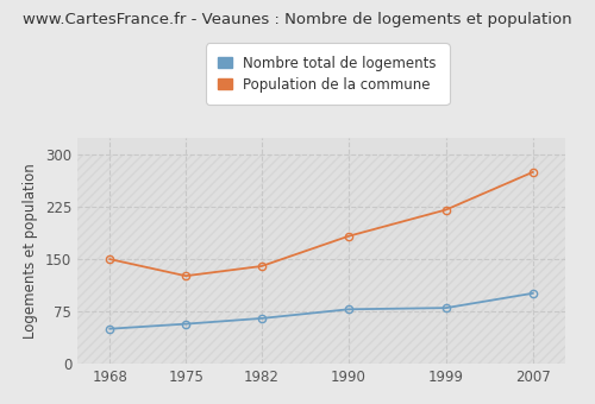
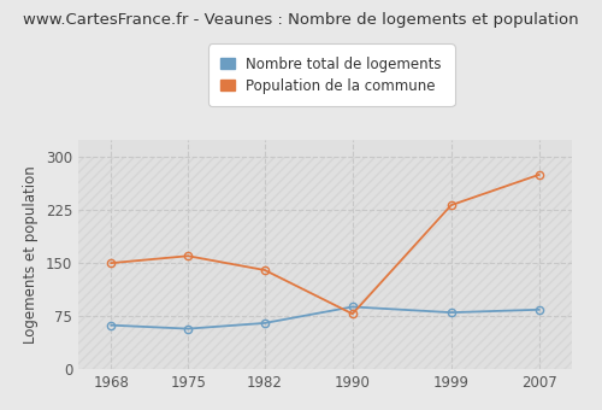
Nombre total de logements/1968: 50 -> 62
Population de la commune/1975: 126 -> 160
Nombre total de logements/1990: 78 -> 88
Population de la commune/1990: 183 -> 78
Population de la commune/1999: 221 -> 232
Nombre total de logements/2007: 101 -> 84
